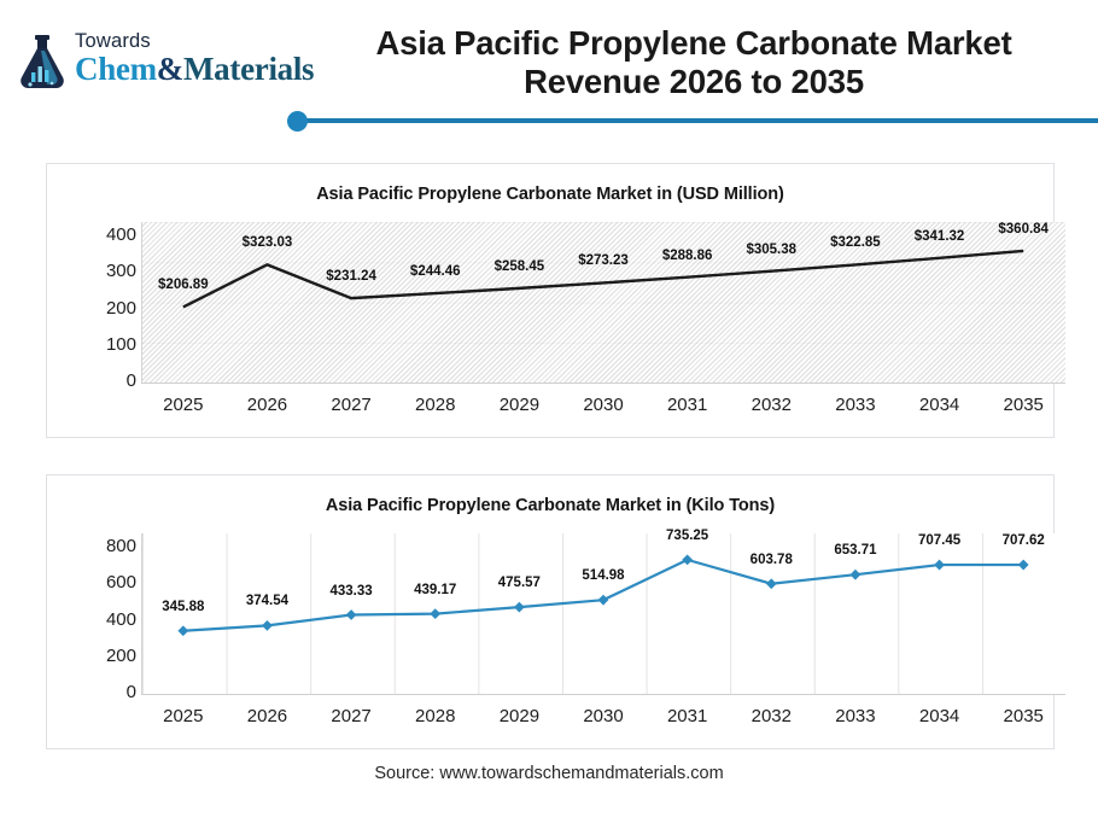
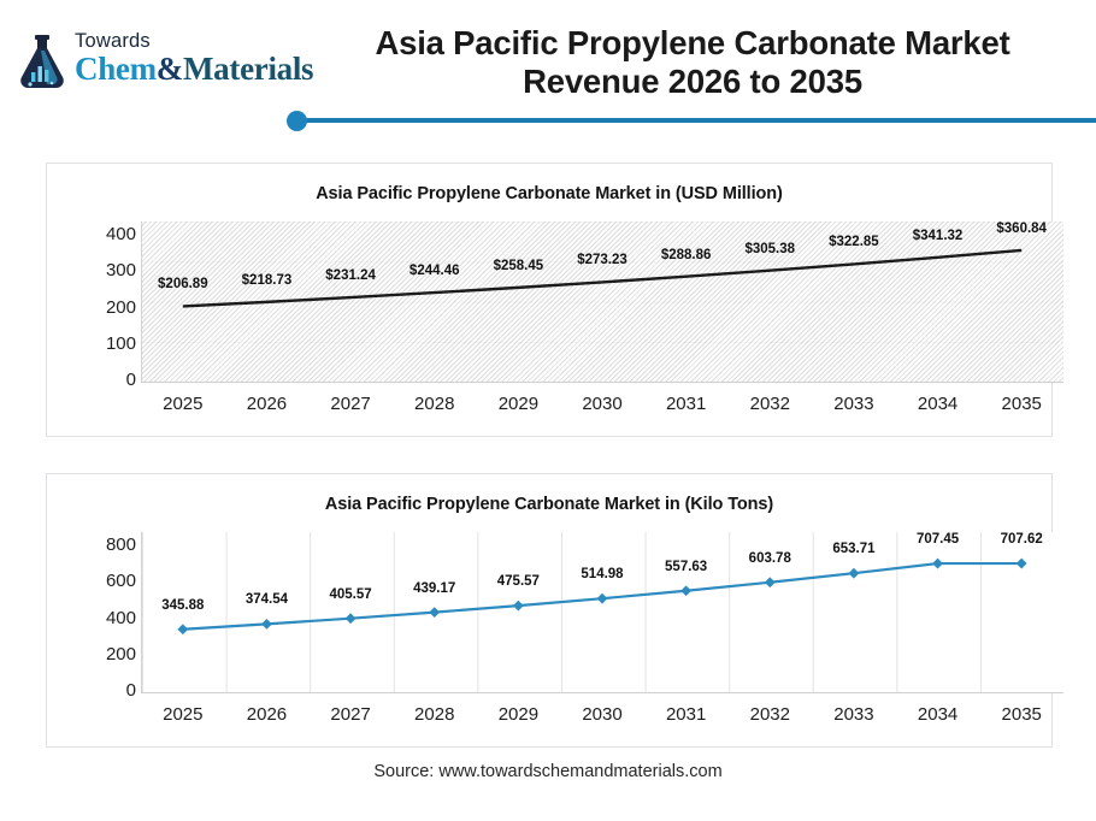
Asia Pacific Propylene Carbonate Market in (USD Million)/2026: $323.03 -> $218.73
Asia Pacific Propylene Carbonate Market in (Kilo Tons)/2027: 433.33 -> 405.57
Asia Pacific Propylene Carbonate Market in (Kilo Tons)/2031: 735.25 -> 557.63
